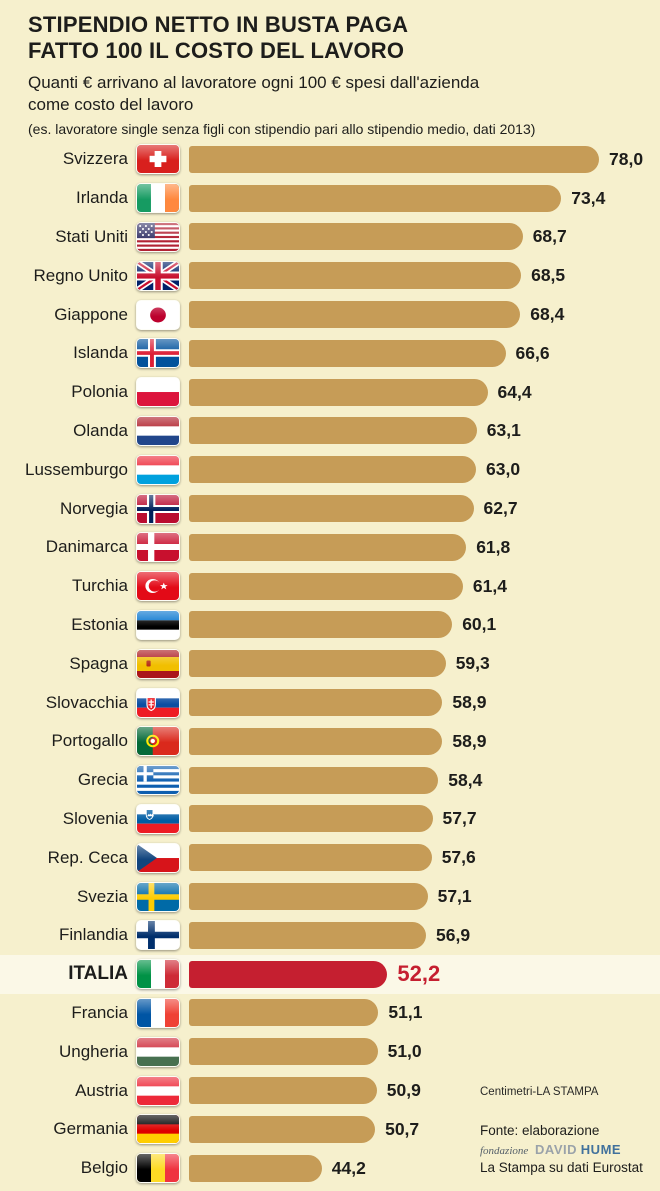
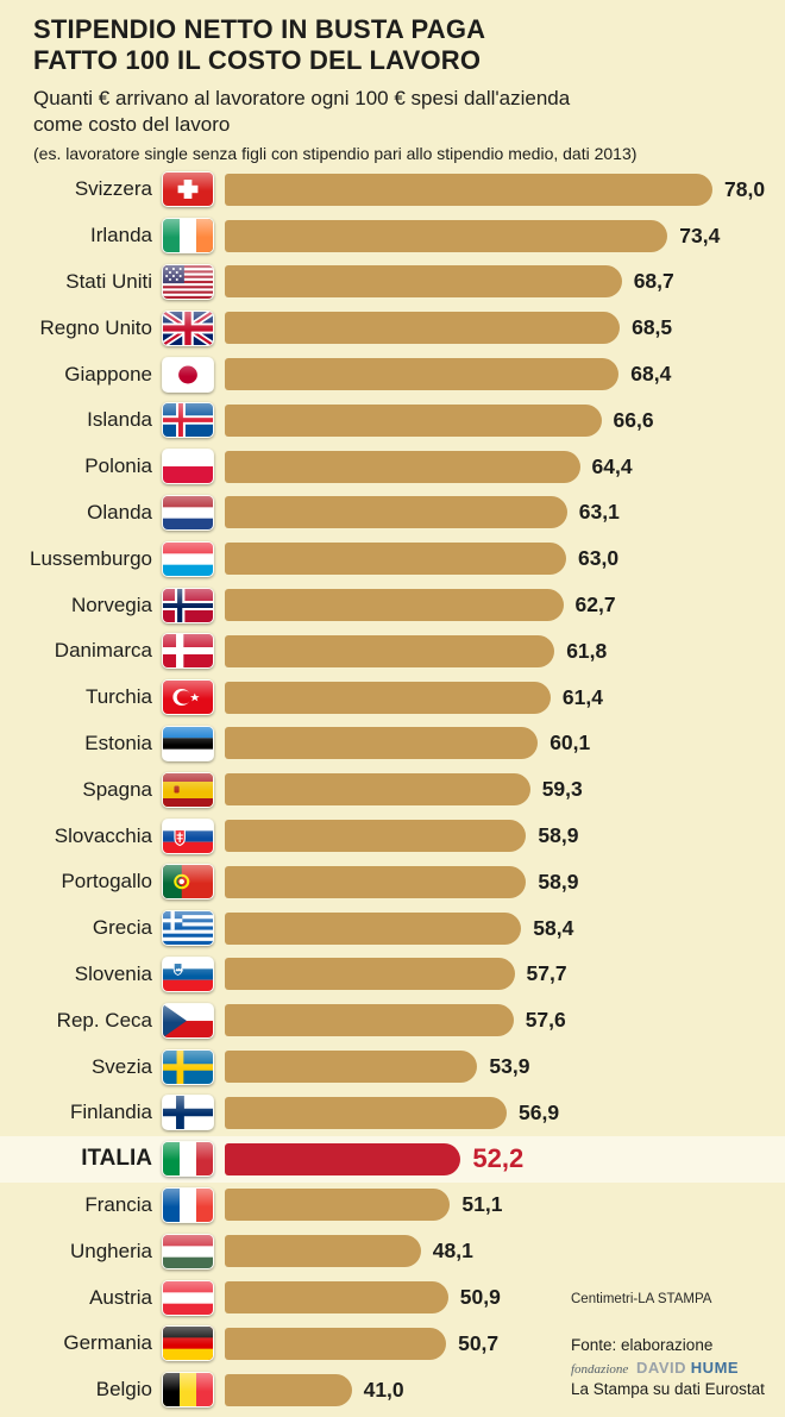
Svezia: 57,1 -> 53,9
Ungheria: 51,0 -> 48,1
Belgio: 44,2 -> 41,0
